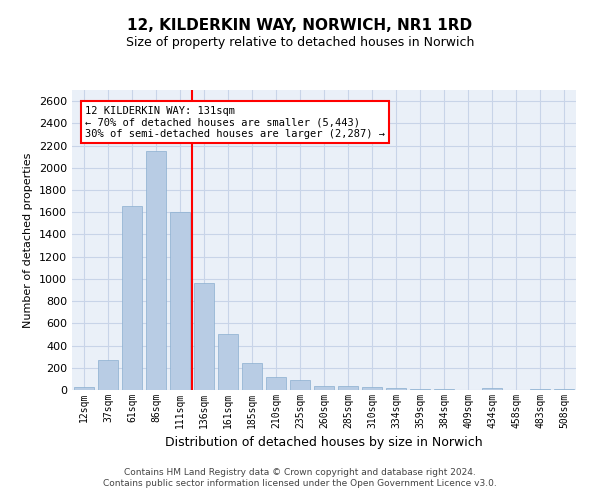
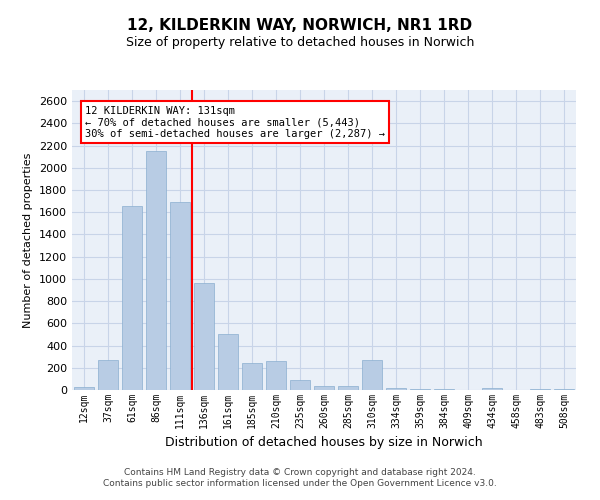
111sqm: 1600 -> 1690
210sqm: 120 -> 260
310sqm: 20 -> 270
